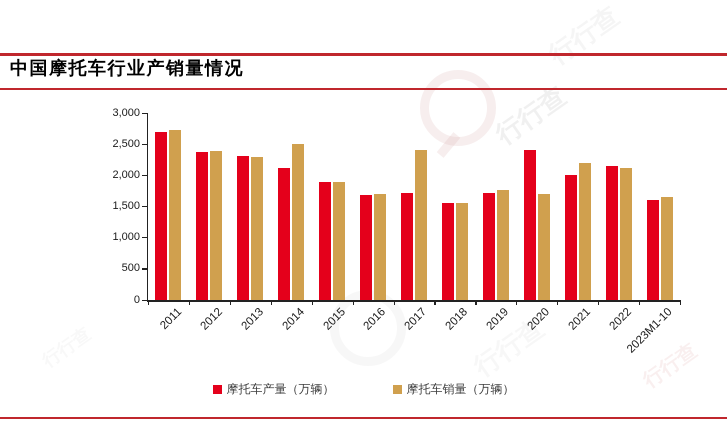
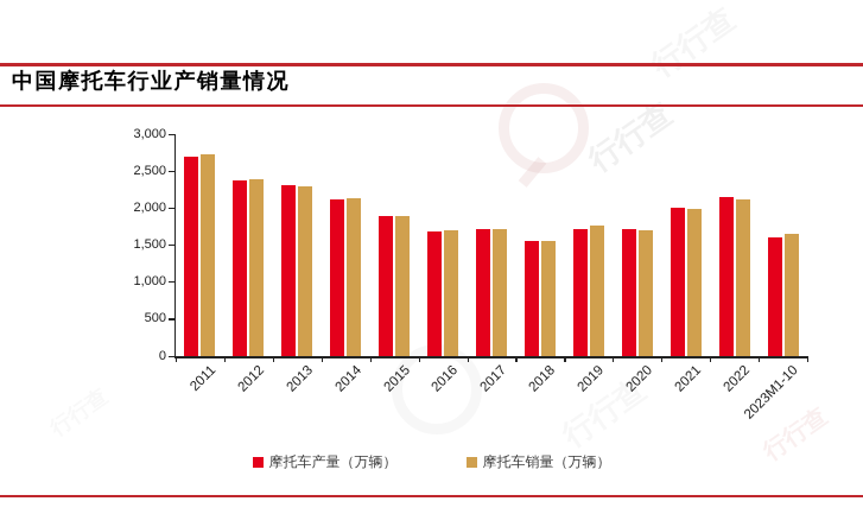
摩托车销量（万辆）/2014: 2500 -> 2100
摩托车销量（万辆）/2017: 2400 -> 1700
摩托车产量（万辆）/2020: 2400 -> 1700
摩托车销量（万辆）/2021: 2200 -> 2000
